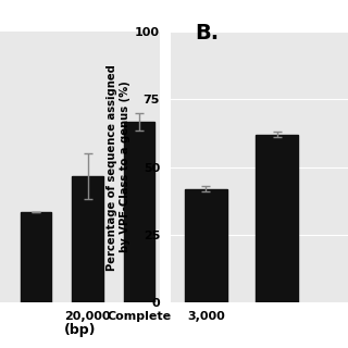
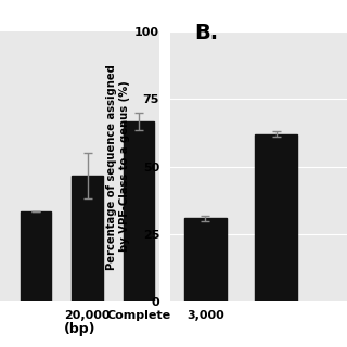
3,000: 42 -> 31
